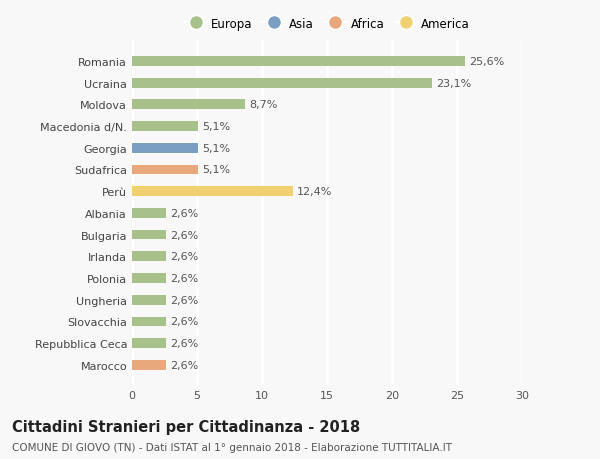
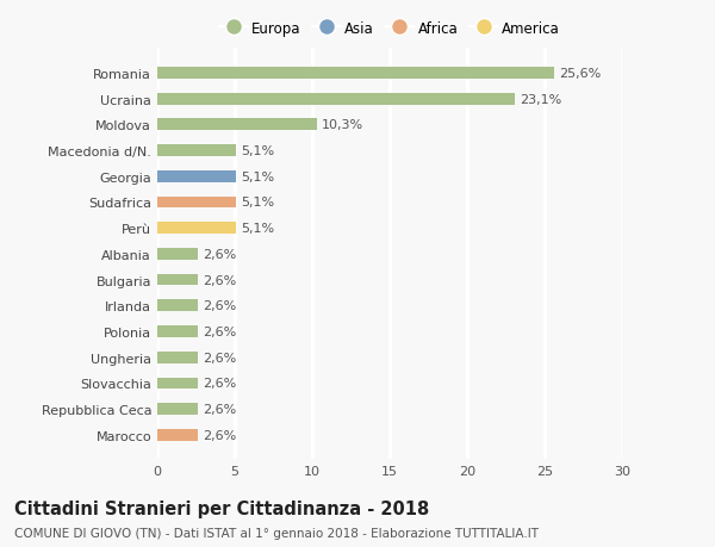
Moldova: 8,7% -> 10,3%
Perù: 12,4% -> 5,1%
